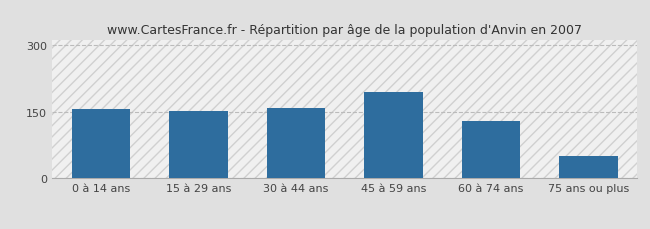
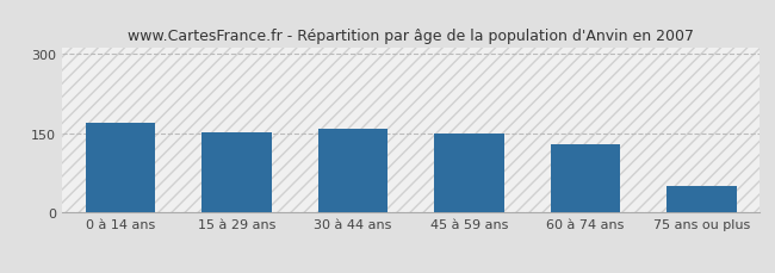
0 à 14 ans: 155 -> 170
45 à 59 ans: 195 -> 150
